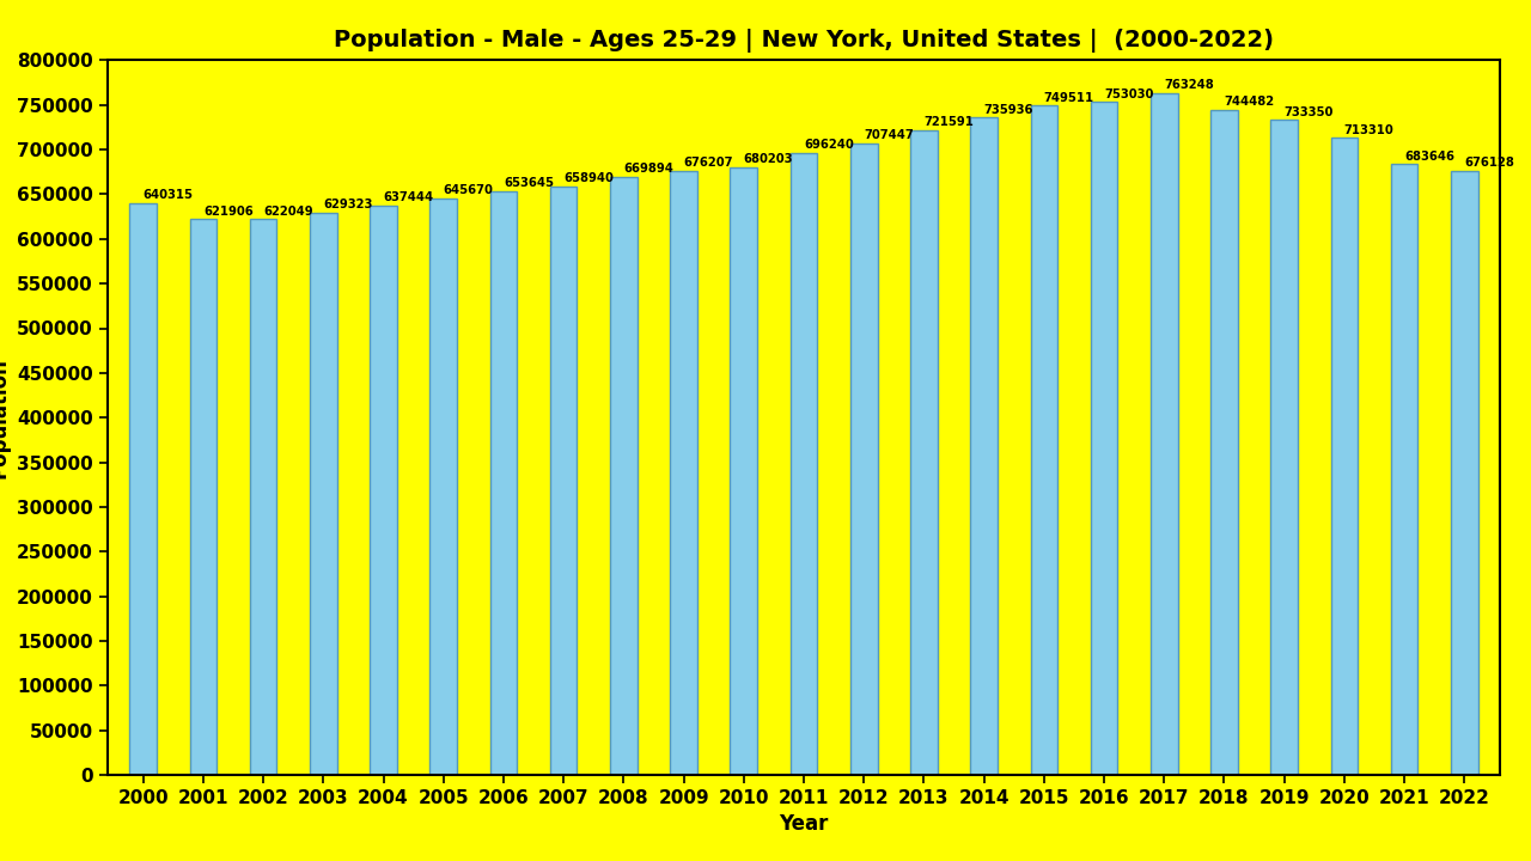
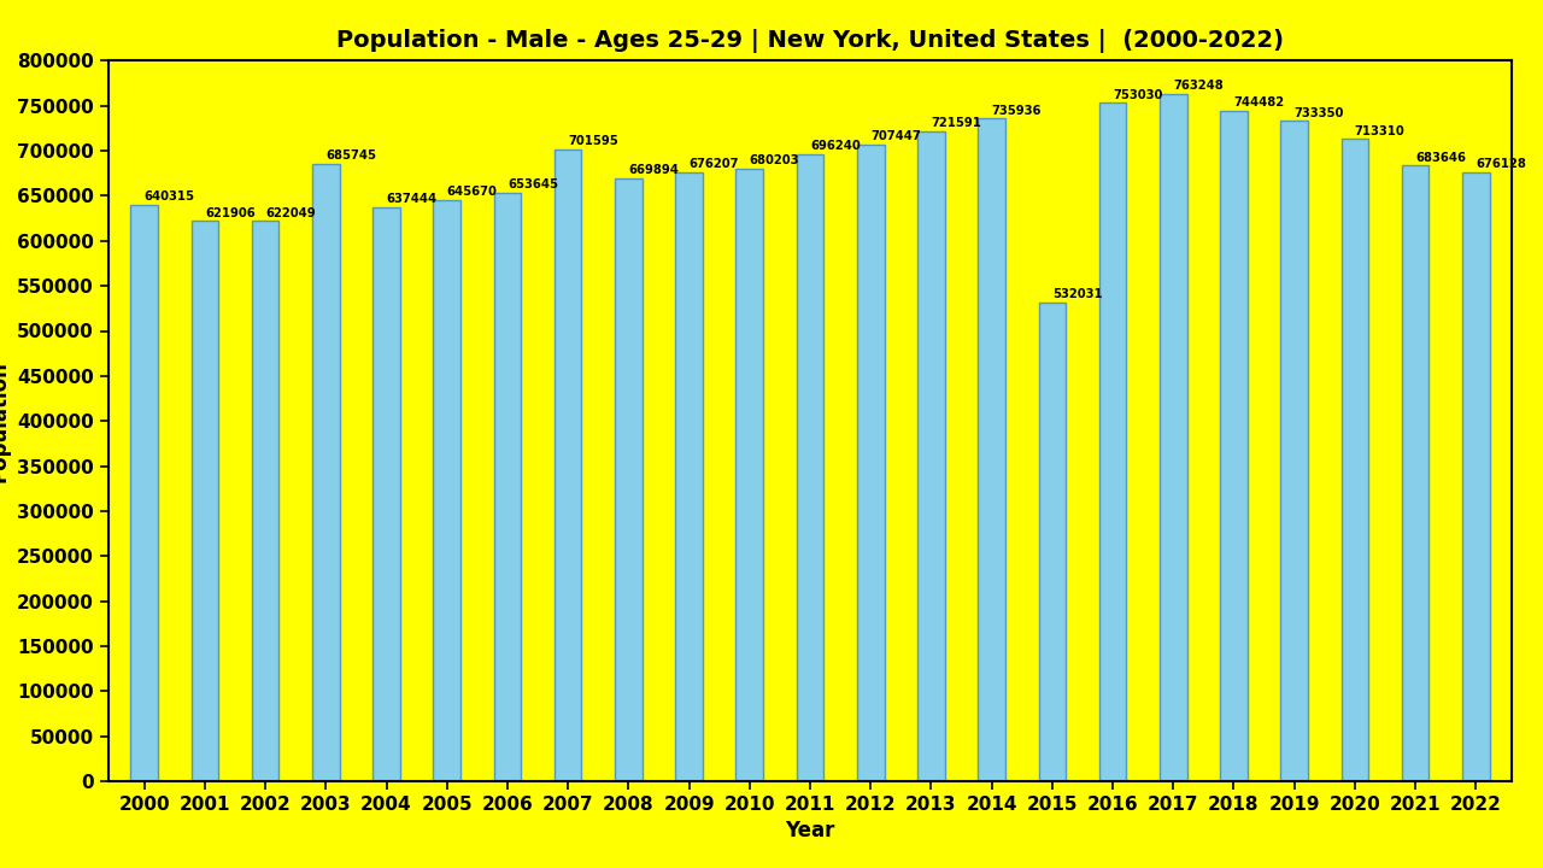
2003: 629323 -> 685745
2007: 658940 -> 701595
2015: 749511 -> 532031
